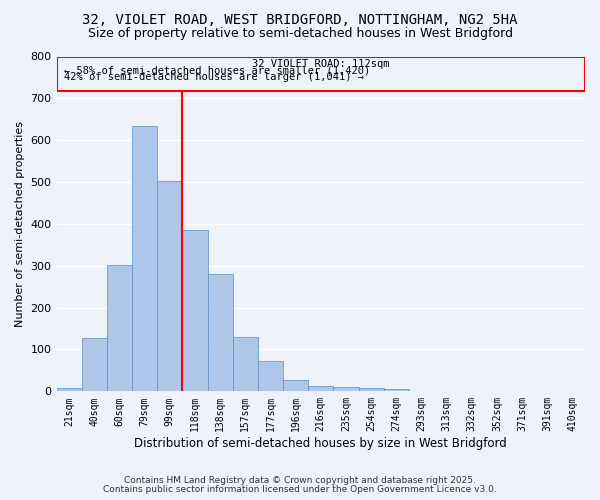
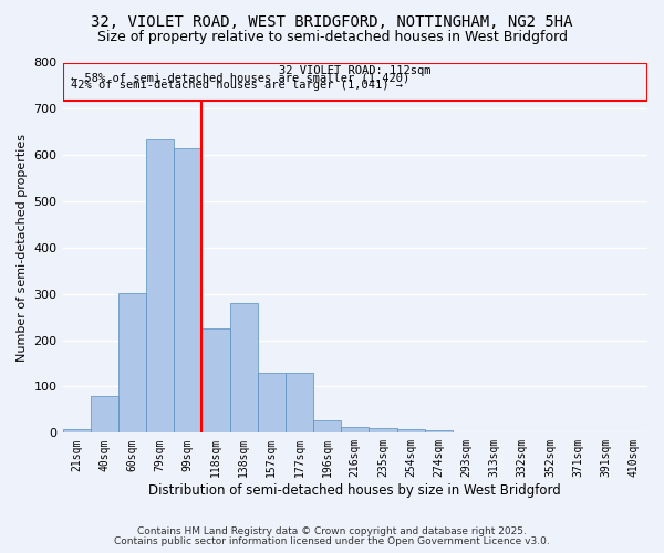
40sqm: 128 -> 80
99sqm: 503 -> 615
118sqm: 385 -> 225
177sqm: 72 -> 130
